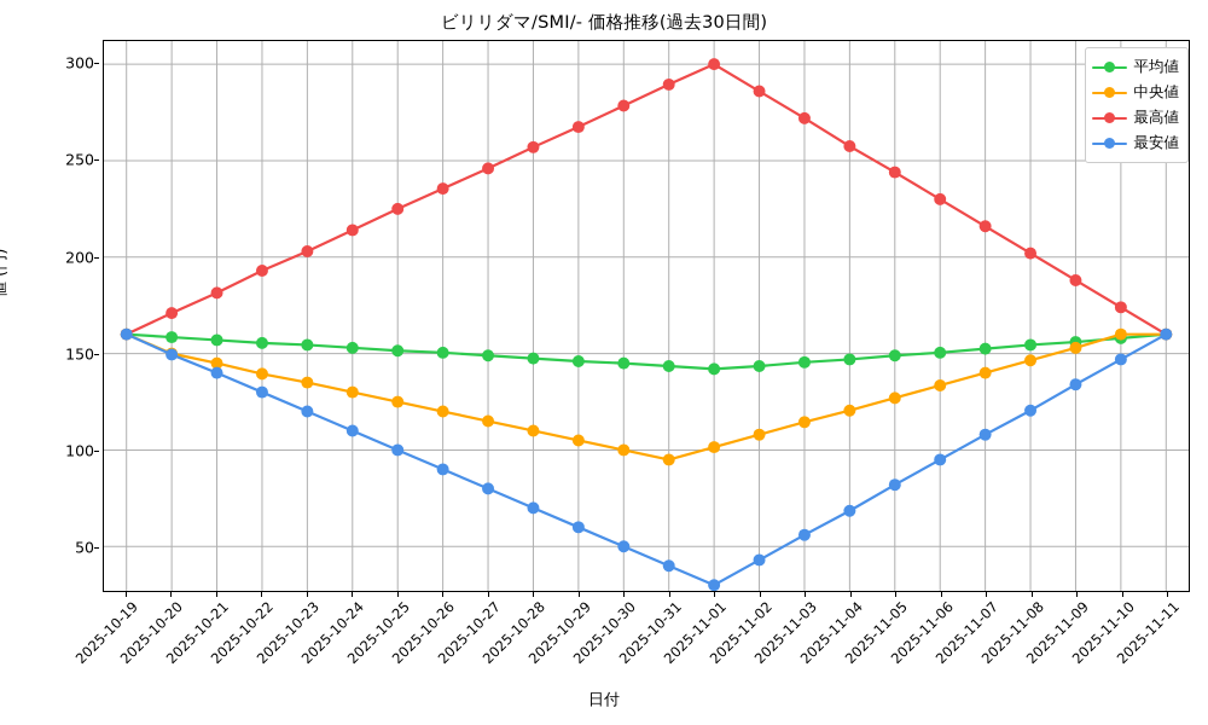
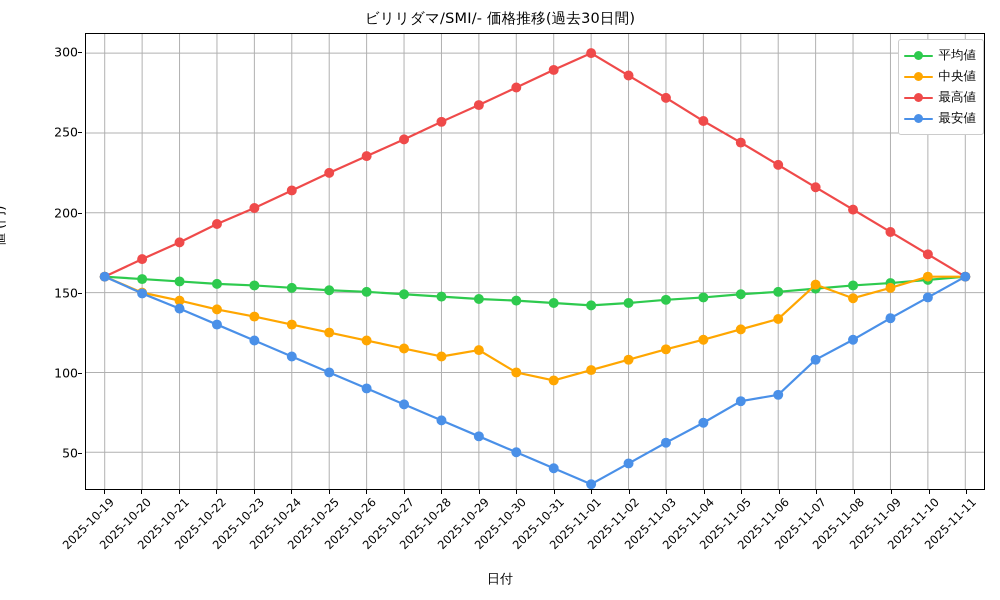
中央値/2025-10-29: 105 -> 114
最安値/2025-11-06: 95 -> 86
中央値/2025-11-07: 140 -> 155
